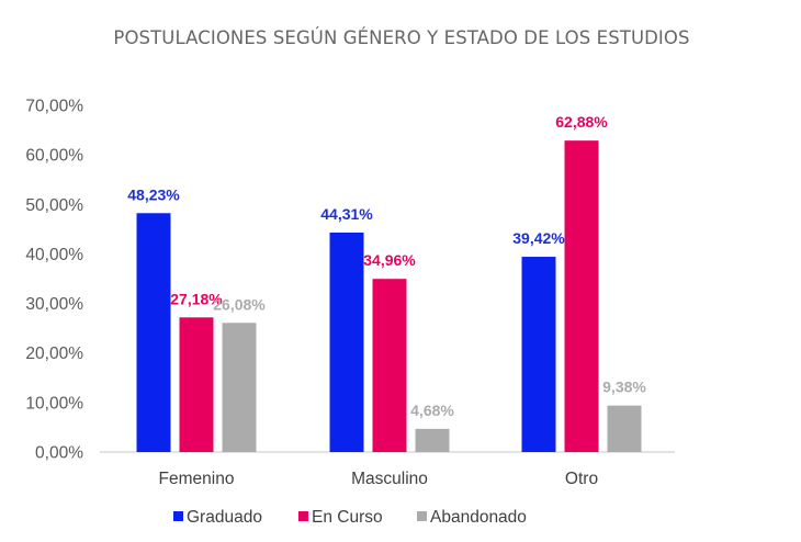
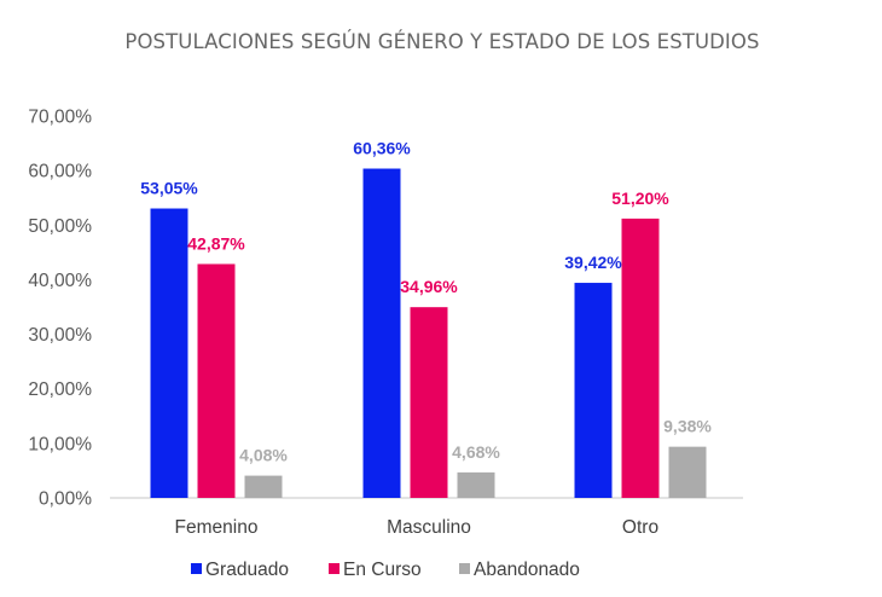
Graduado/Femenino: 48,23% -> 53,05%
En Curso/Femenino: 27,18% -> 42,87%
Abandonado/Femenino: 26,08% -> 4,08%
Graduado/Masculino: 44,31% -> 60,36%
En Curso/Otro: 62,88% -> 51,20%
